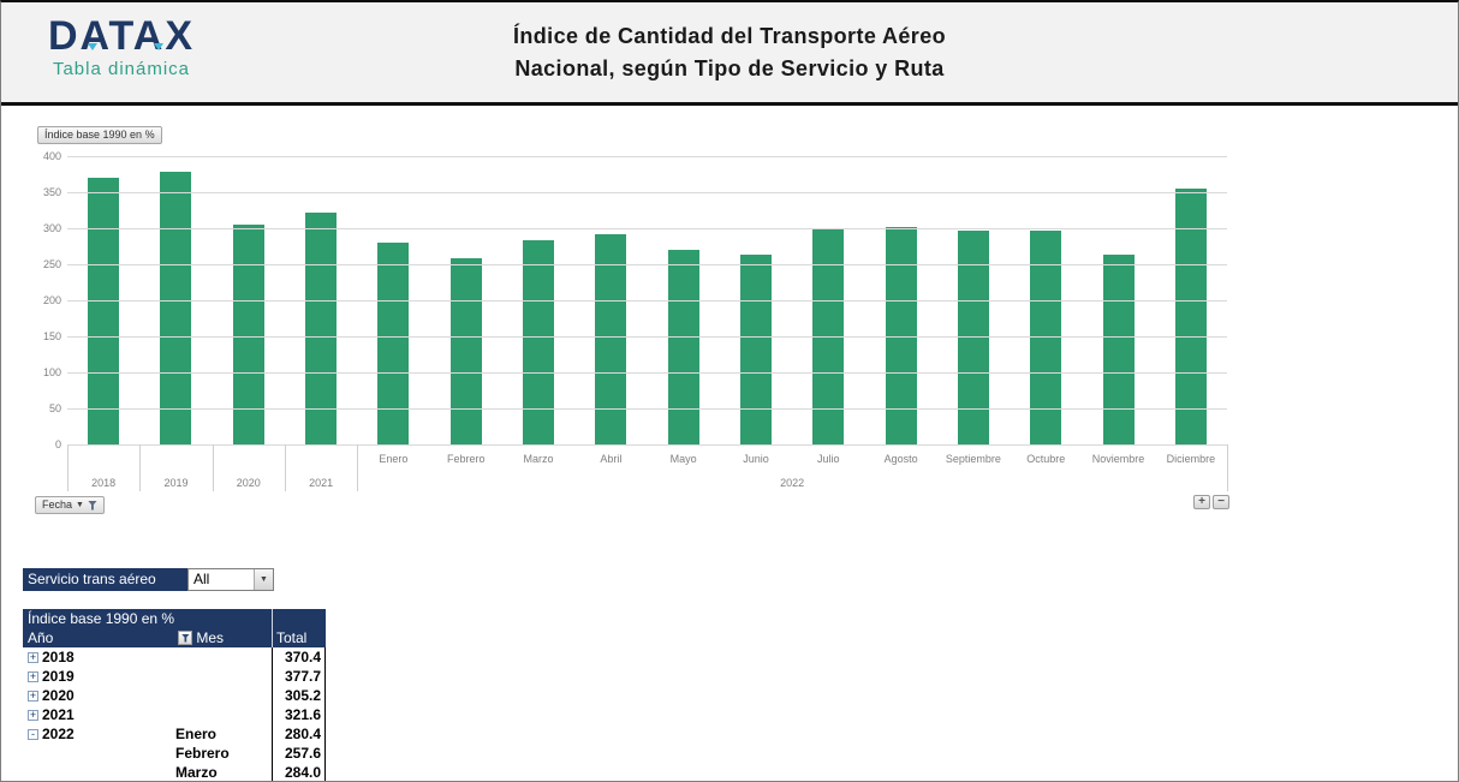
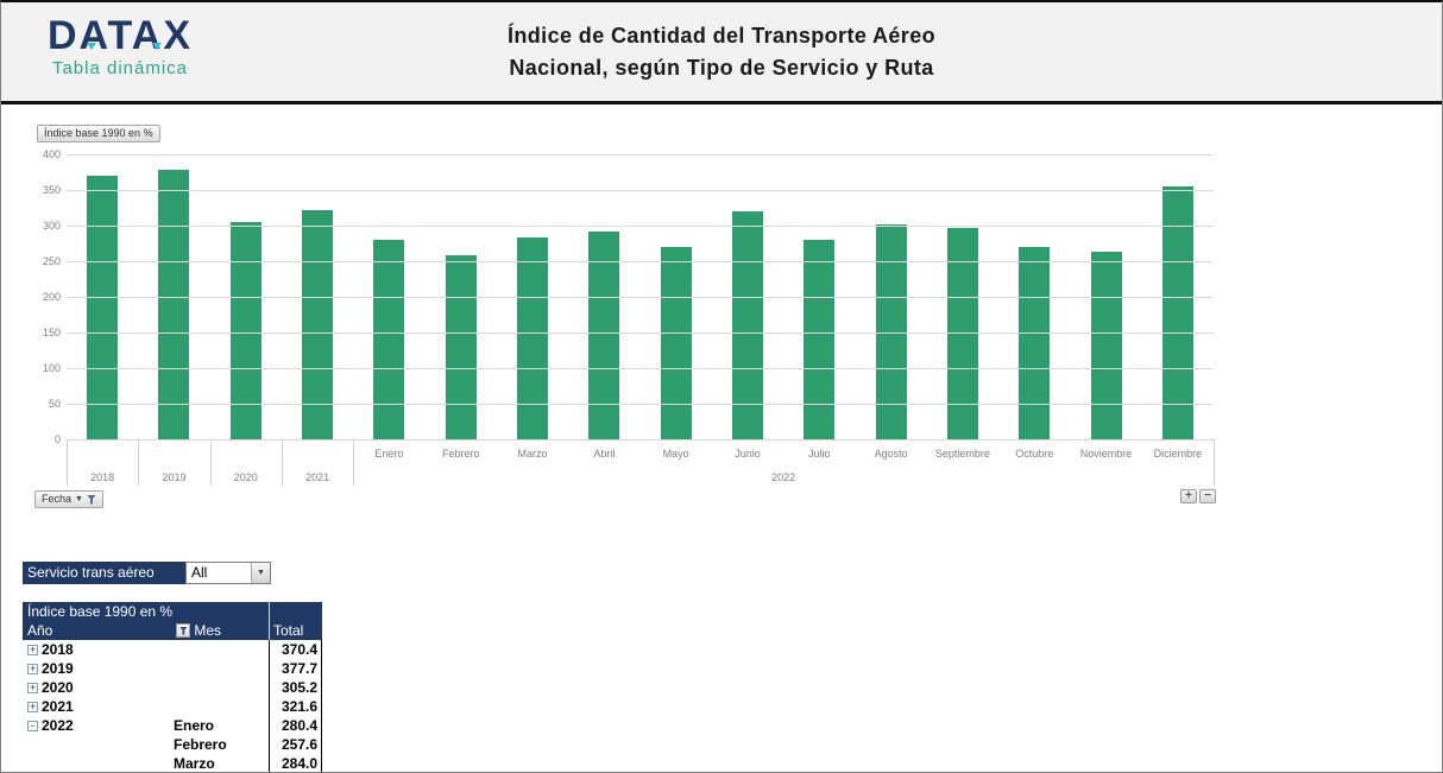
Junio: 260 -> 320
Julio: 300 -> 280
Octubre: 300 -> 270
